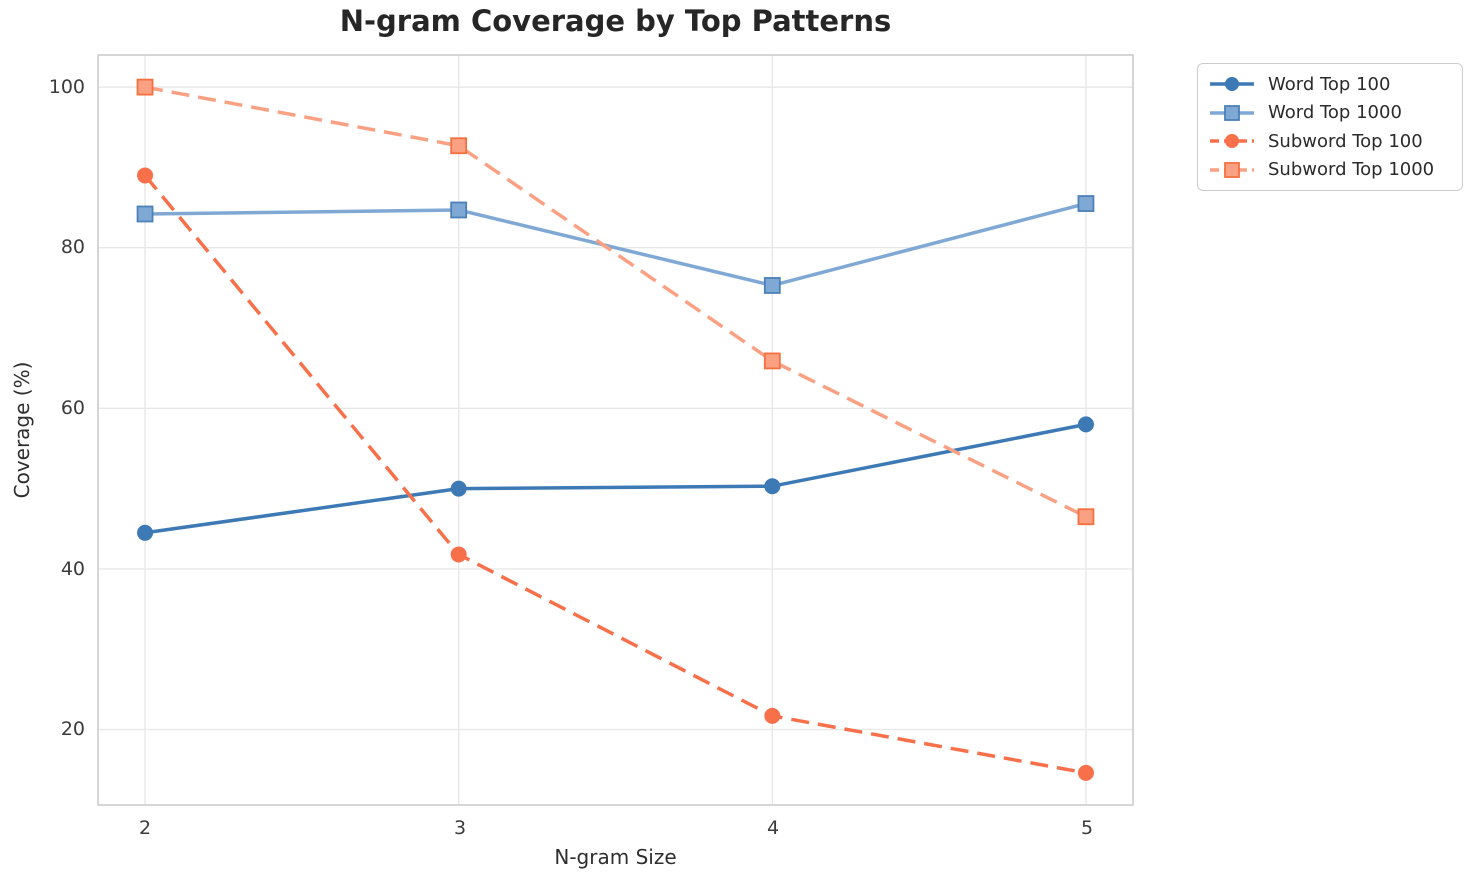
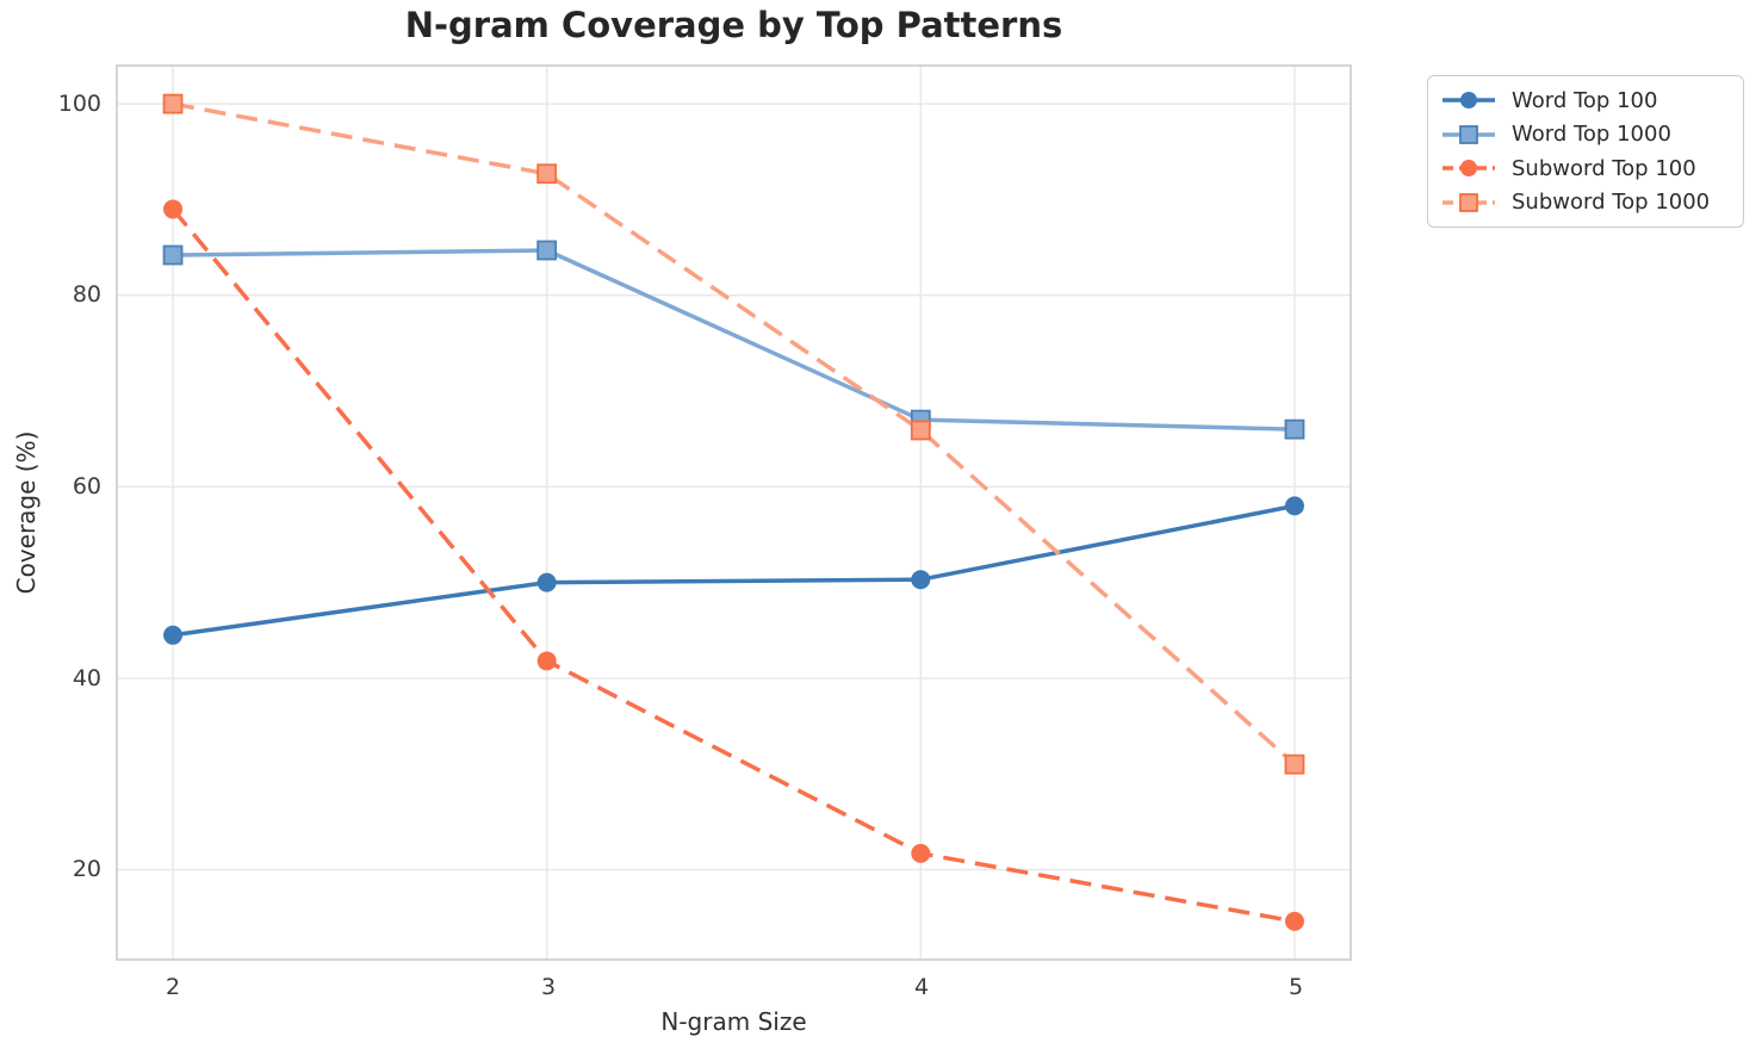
Word Top 1000/4: 75 -> 67
Word Top 1000/5: 86 -> 66
Subword Top 1000/5: 46 -> 31
